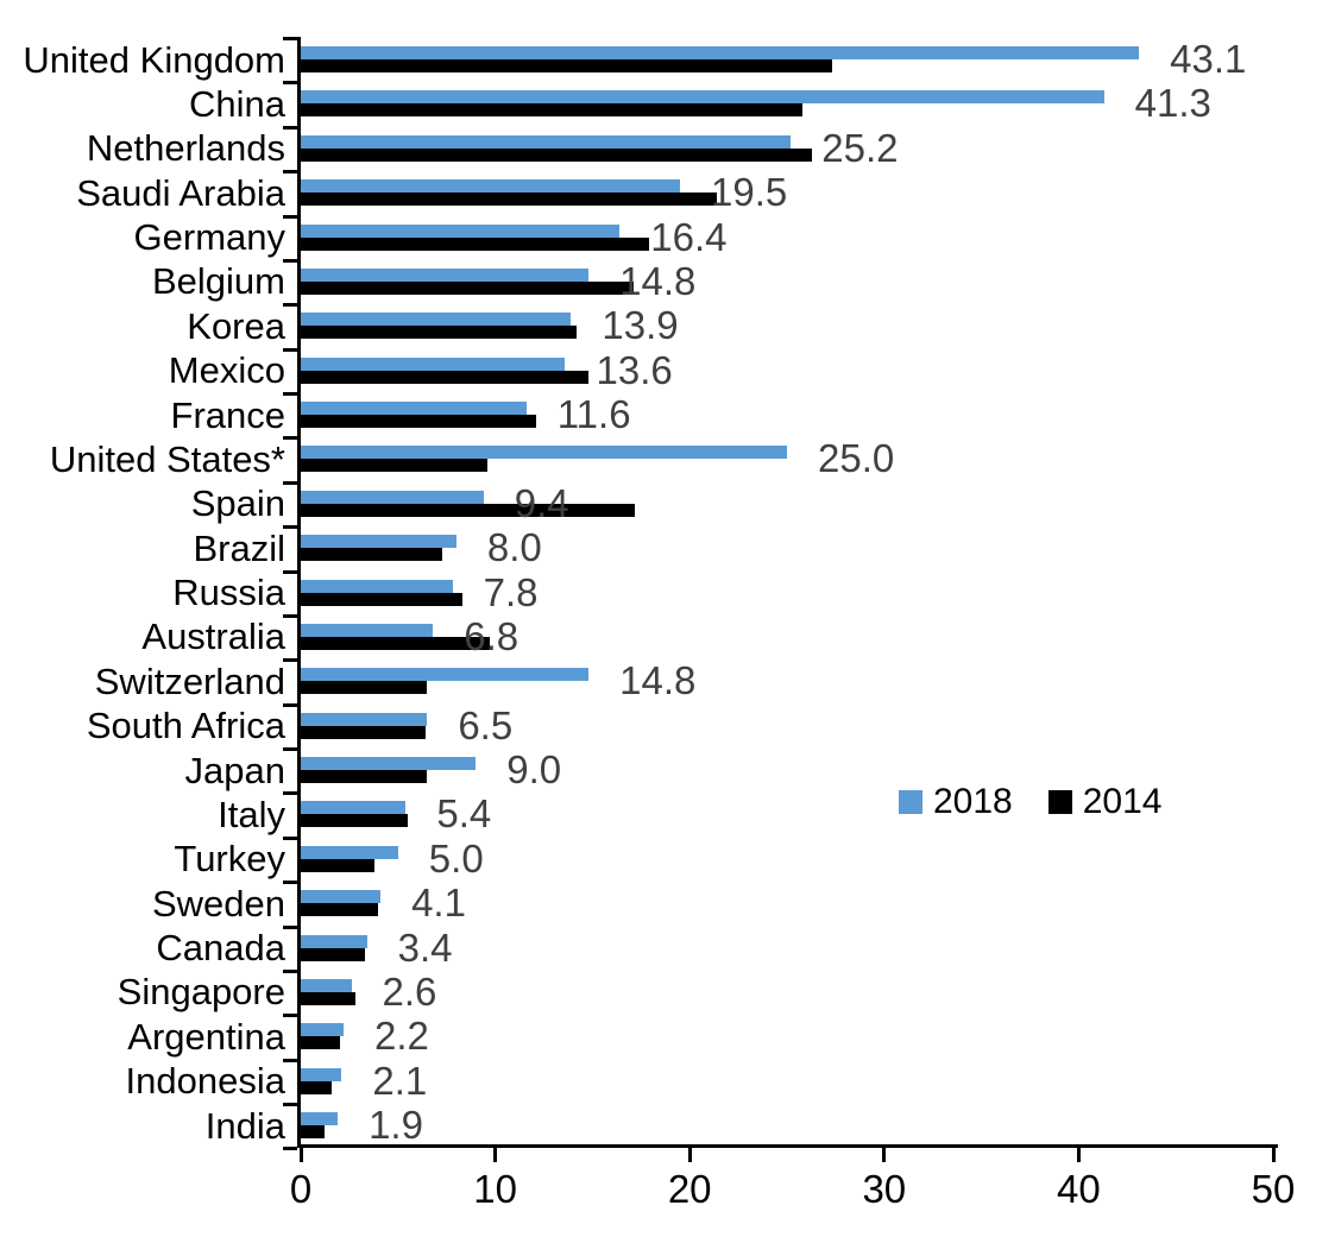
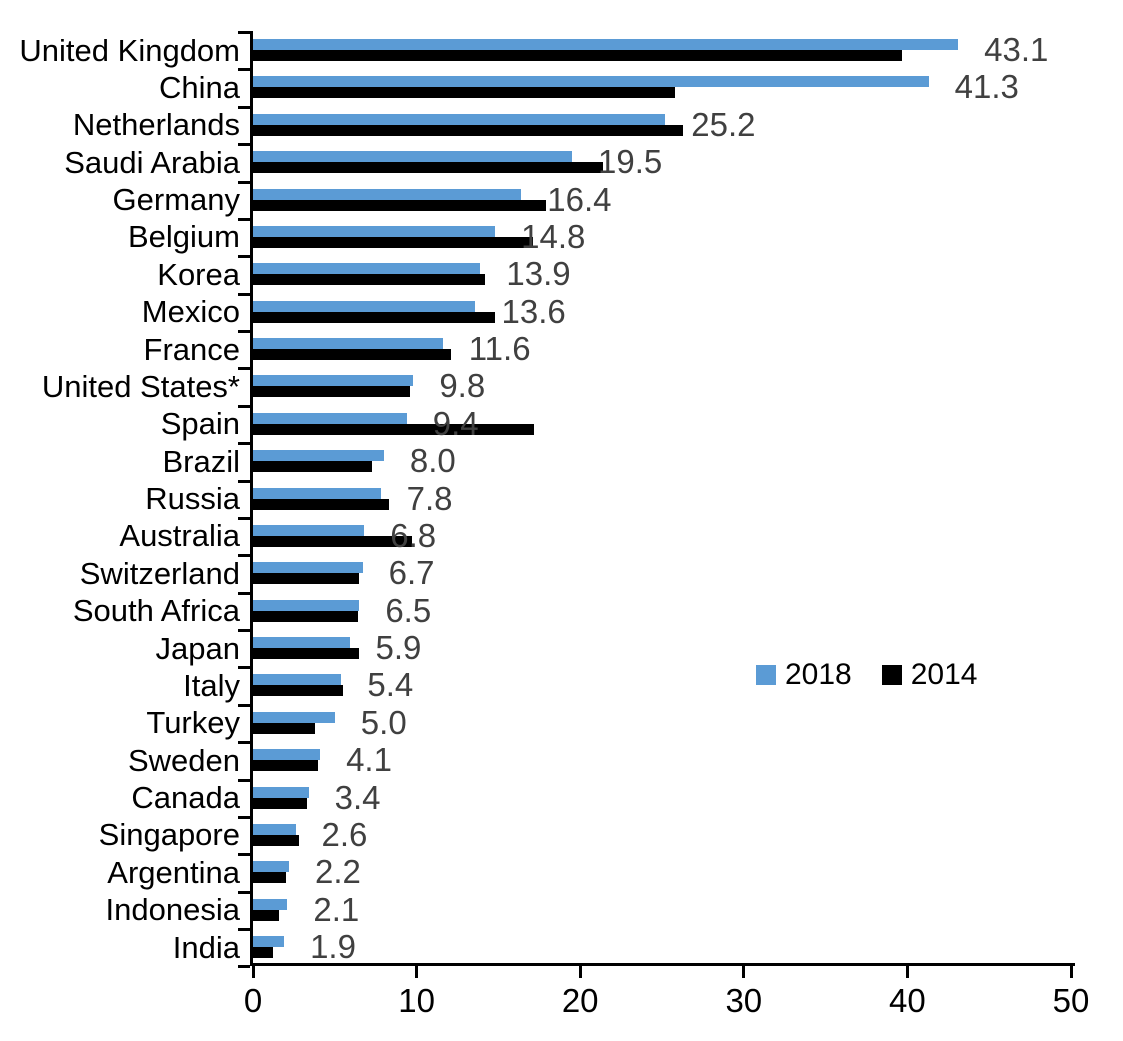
2014/United Kingdom: 27.3 -> 39.7
2018/United States*: 25.0 -> 9.8
2018/Switzerland: 14.8 -> 6.7
2018/Japan: 9.0 -> 5.9
